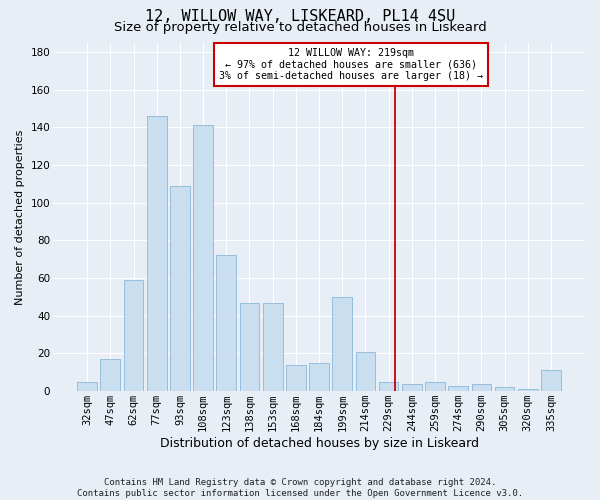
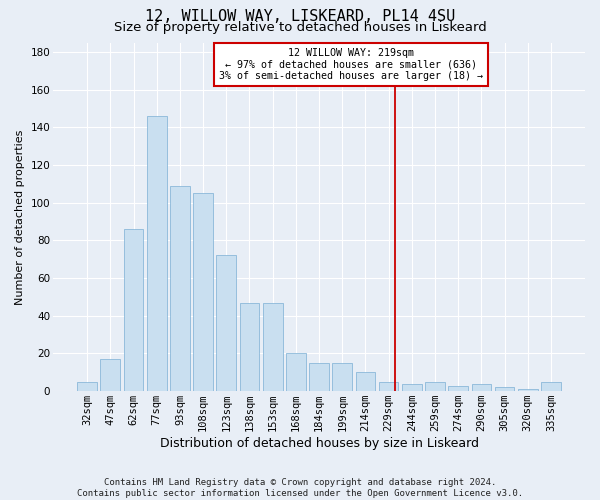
62sqm: 59 -> 86
108sqm: 141 -> 105
168sqm: 14 -> 20
199sqm: 50 -> 15
214sqm: 21 -> 10
335sqm: 11 -> 5
